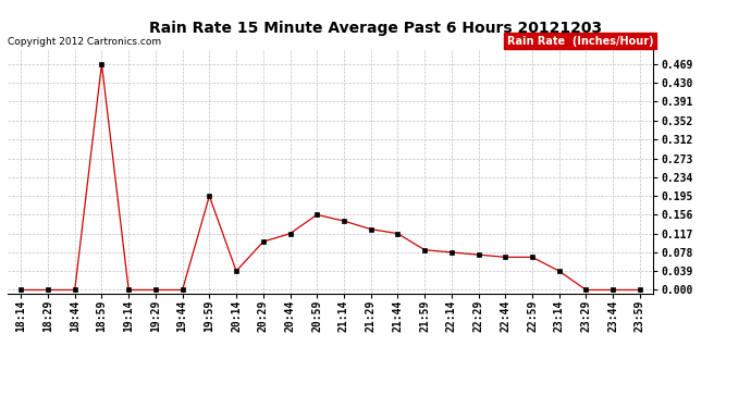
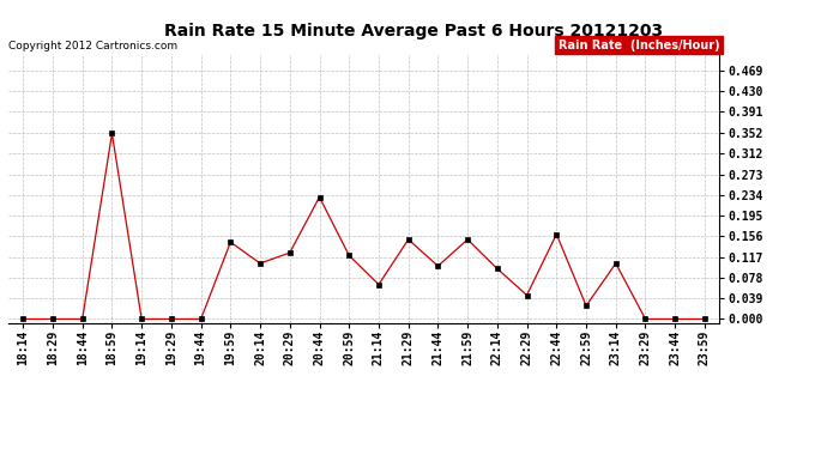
18:59: 0.469 -> 0.350
19:59: 0.195 -> 0.145
20:14: 0.039 -> 0.105
20:29: 0.100 -> 0.125
20:44: 0.117 -> 0.230
20:59: 0.156 -> 0.120
21:14: 0.143 -> 0.065
21:29: 0.126 -> 0.150
21:44: 0.117 -> 0.100
21:59: 0.083 -> 0.150
22:14: 0.078 -> 0.095
22:29: 0.073 -> 0.045
22:44: 0.068 -> 0.160
22:59: 0.068 -> 0.025
23:14: 0.039 -> 0.105
